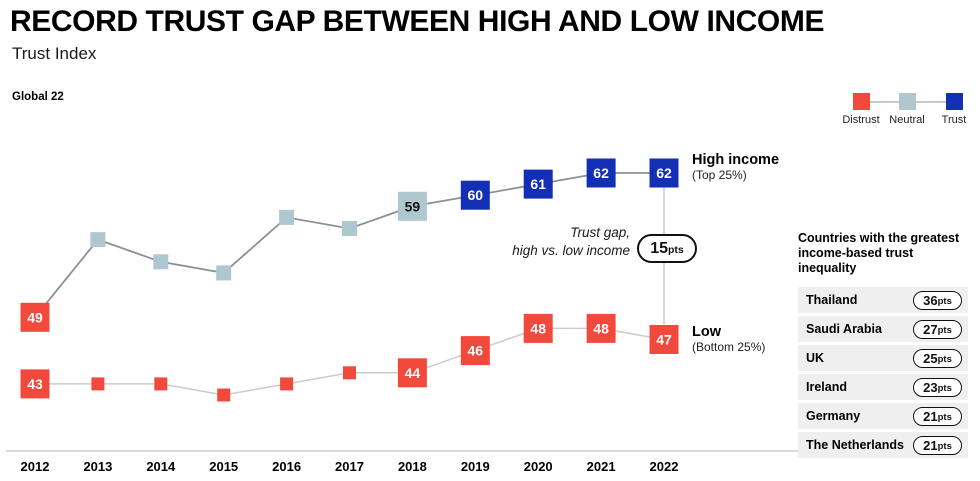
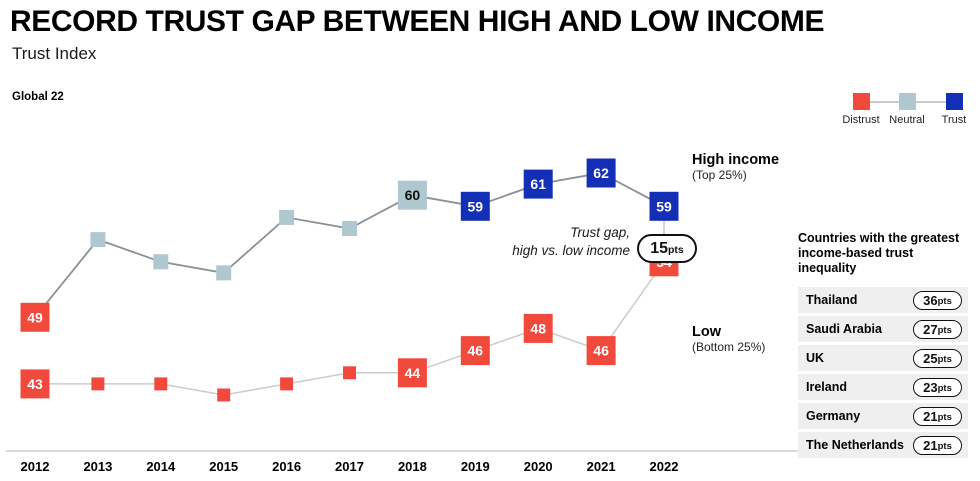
High income/2018: 59 -> 60
High income/2019: 60 -> 59
Low/2021: 48 -> 46
High income/2022: 62 -> 59
Low/2022: 47 -> 54
